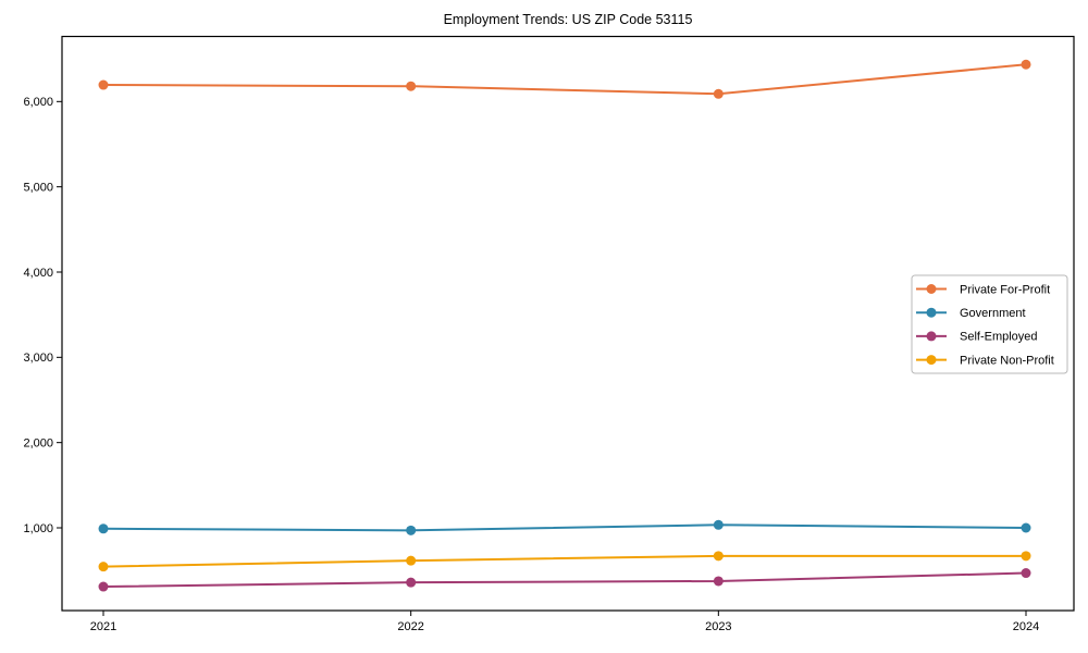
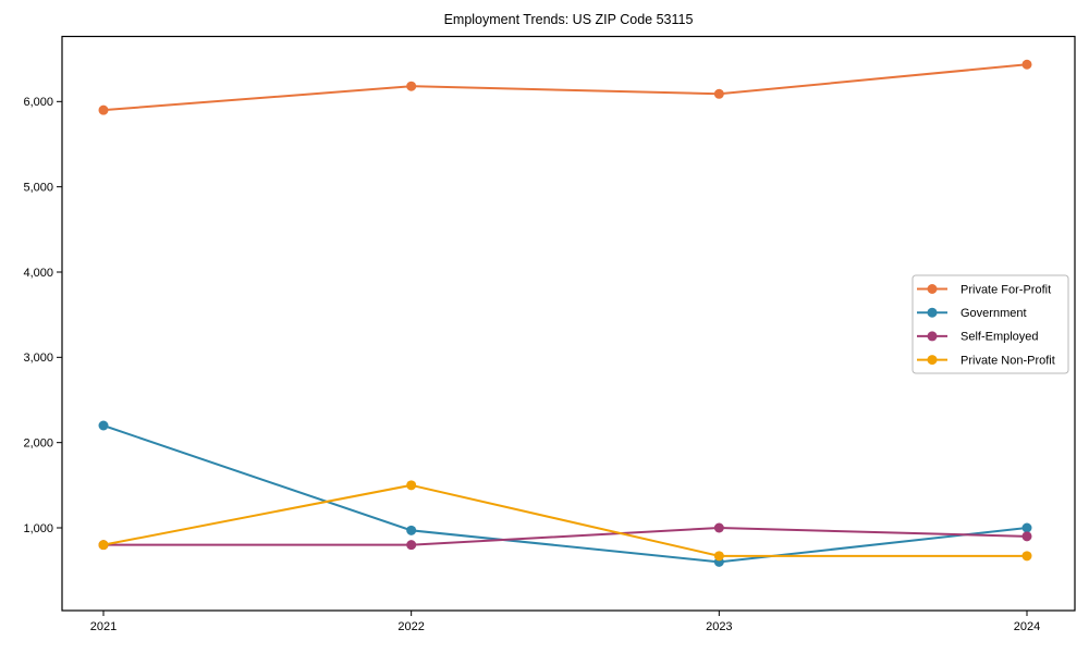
Private For-Profit/2021: 6200 -> 5900
Government/2021: 1000 -> 2200
Self-Employed/2021: 300 -> 800
Private Non-Profit/2021: 500 -> 800
Self-Employed/2022: 400 -> 800
Private Non-Profit/2022: 600 -> 1500
Government/2023: 1000 -> 600
Self-Employed/2023: 400 -> 1000
Self-Employed/2024: 500 -> 900
